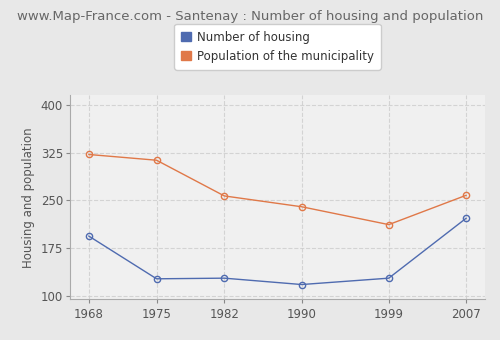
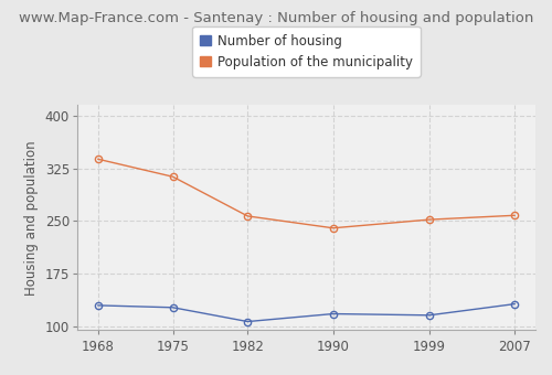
Number of housing/1968: 194 -> 130
Population of the municipality/1968: 322 -> 338
Number of housing/1982: 128 -> 107
Number of housing/1999: 128 -> 116
Population of the municipality/1999: 212 -> 252
Number of housing/2007: 222 -> 132
